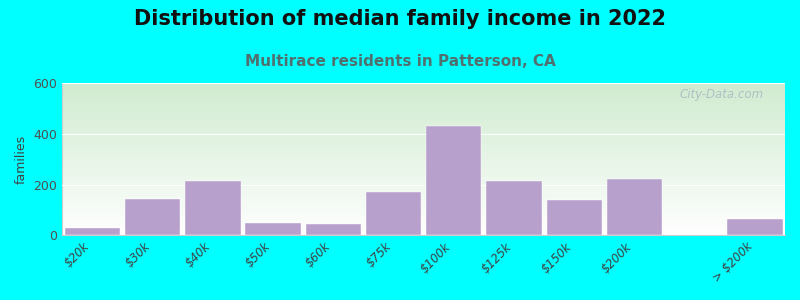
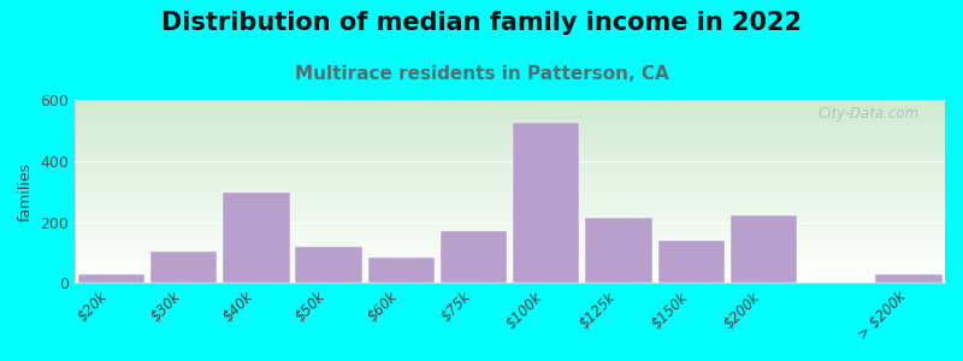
$30k: 145 -> 105
$40k: 215 -> 295
$50k: 50 -> 120
$60k: 45 -> 85
$100k: 430 -> 525
> $200k: 65 -> 30
